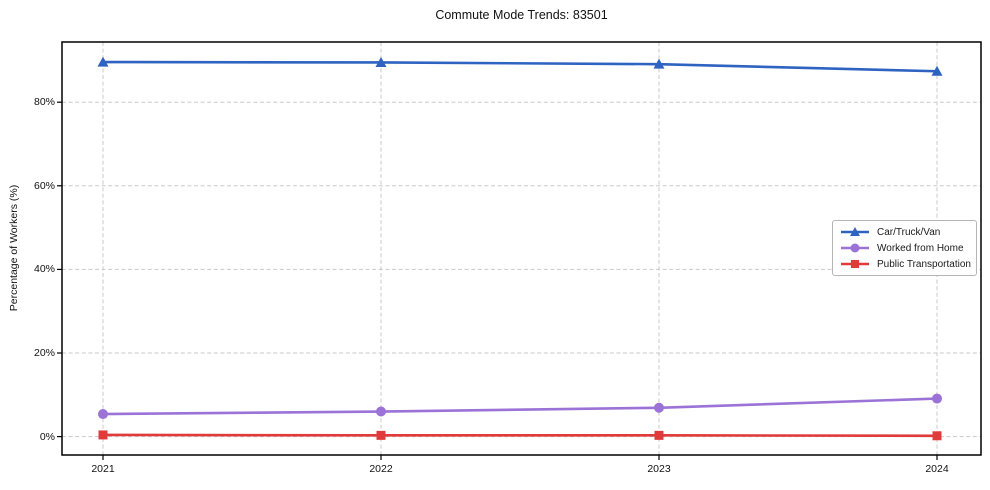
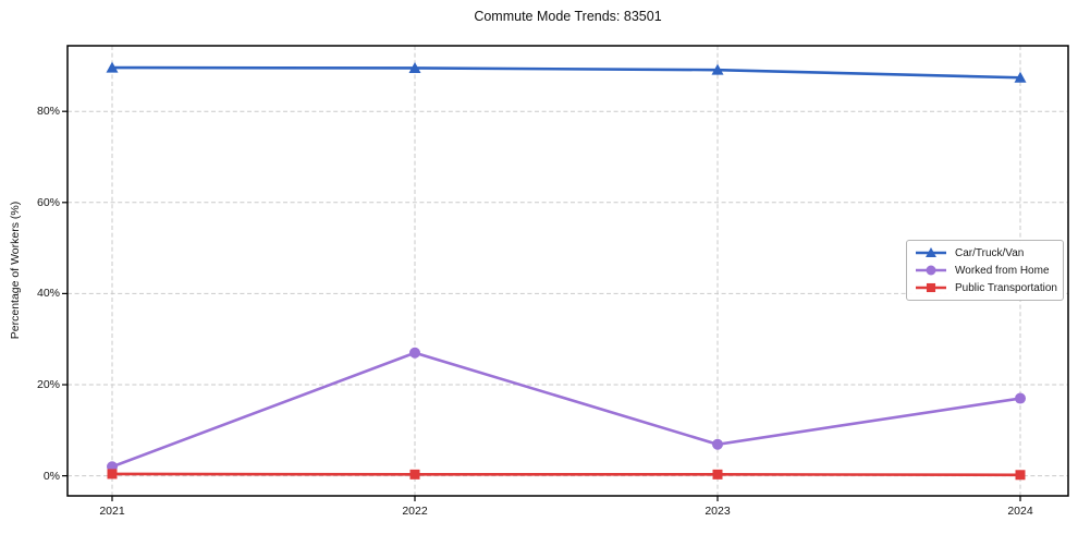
Worked from Home/2021: 5% -> 2%
Worked from Home/2022: 6% -> 27%
Worked from Home/2024: 9% -> 17%
